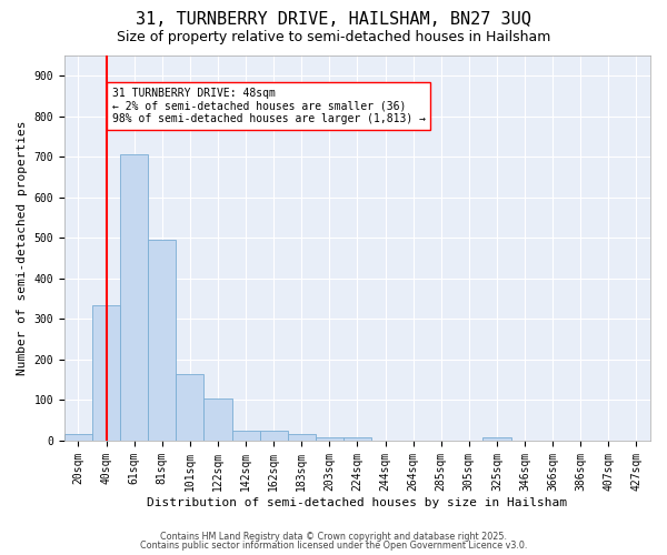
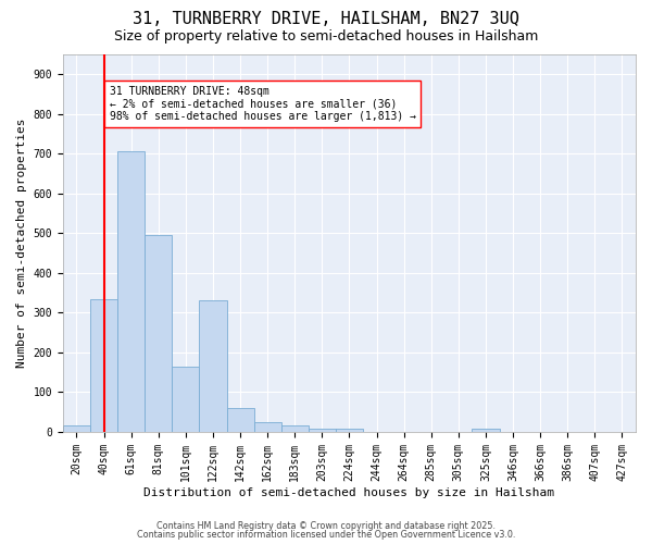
122sqm: 105 -> 330
142sqm: 25 -> 60
